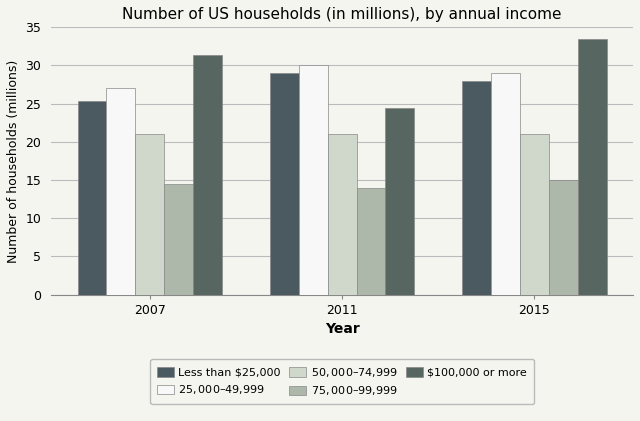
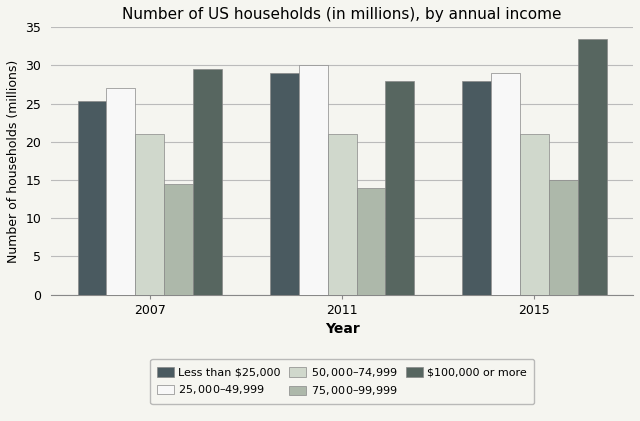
$100,000 or more/2007: 31.4 -> 29.5
$100,000 or more/2011: 24.4 -> 28.0
